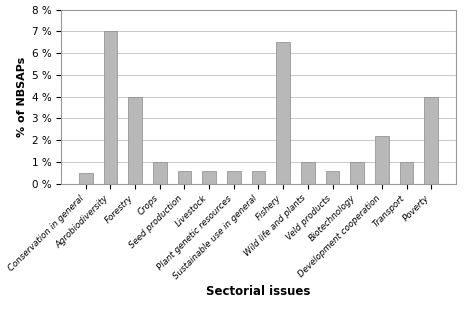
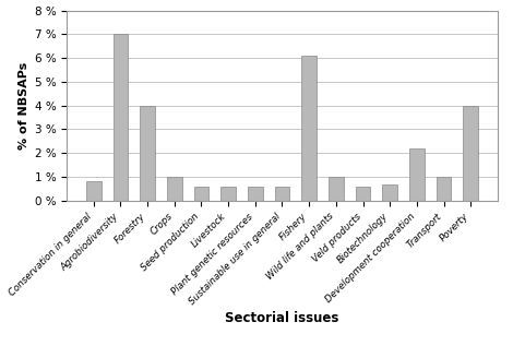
Conservation in general: 0.5 % -> 0.8 %
Fishery: 6.5 % -> 6.1 %
Biotechnology: 1.0 % -> 0.7 %
